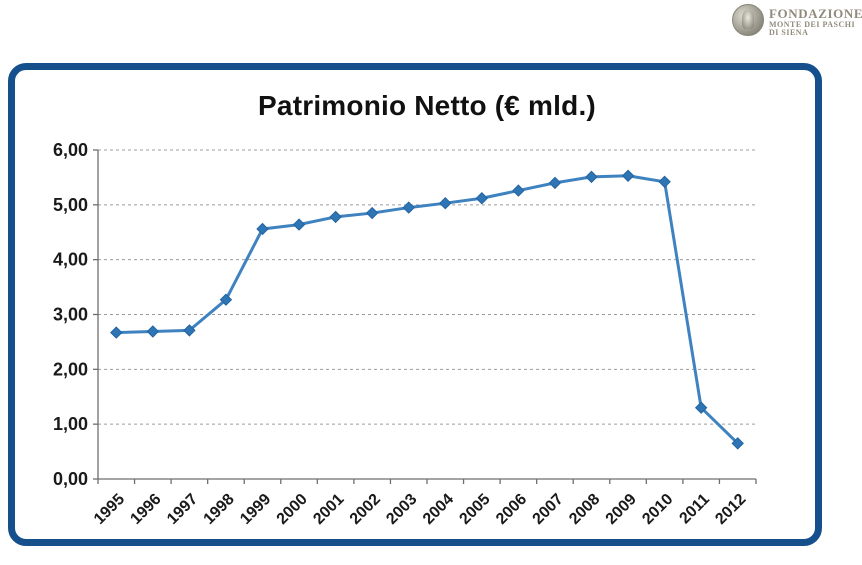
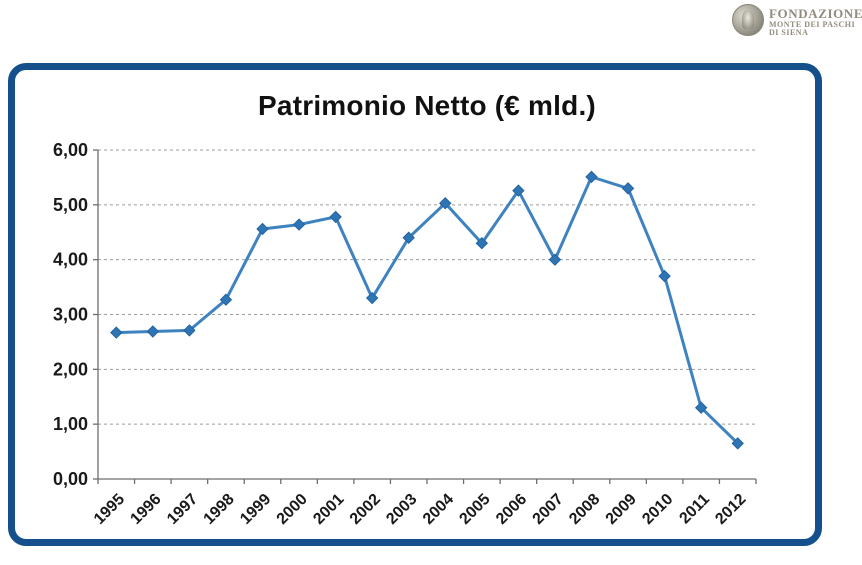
2002: 4,8 -> 3,3
2003: 5,0 -> 4,4
2005: 5,1 -> 4,3
2007: 5,4 -> 4,0
2009: 5,5 -> 5,3
2010: 5,4 -> 3,7
